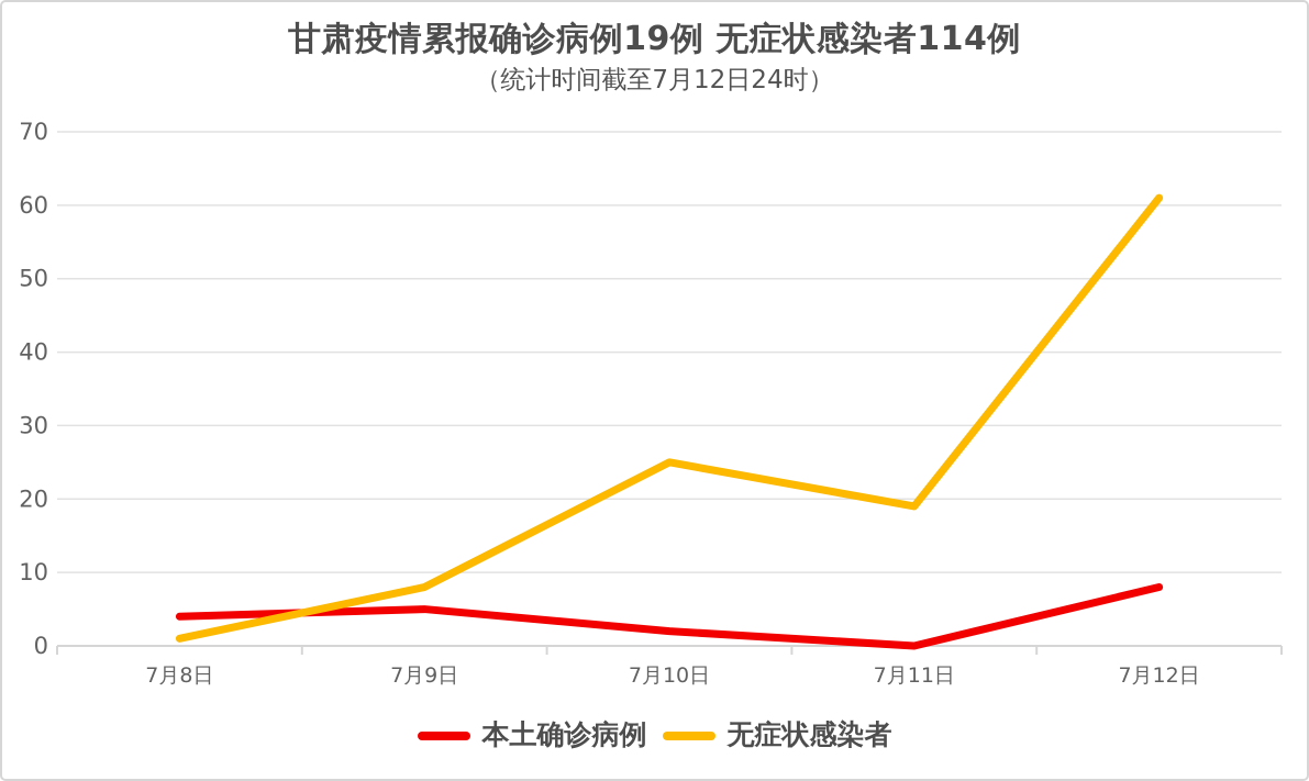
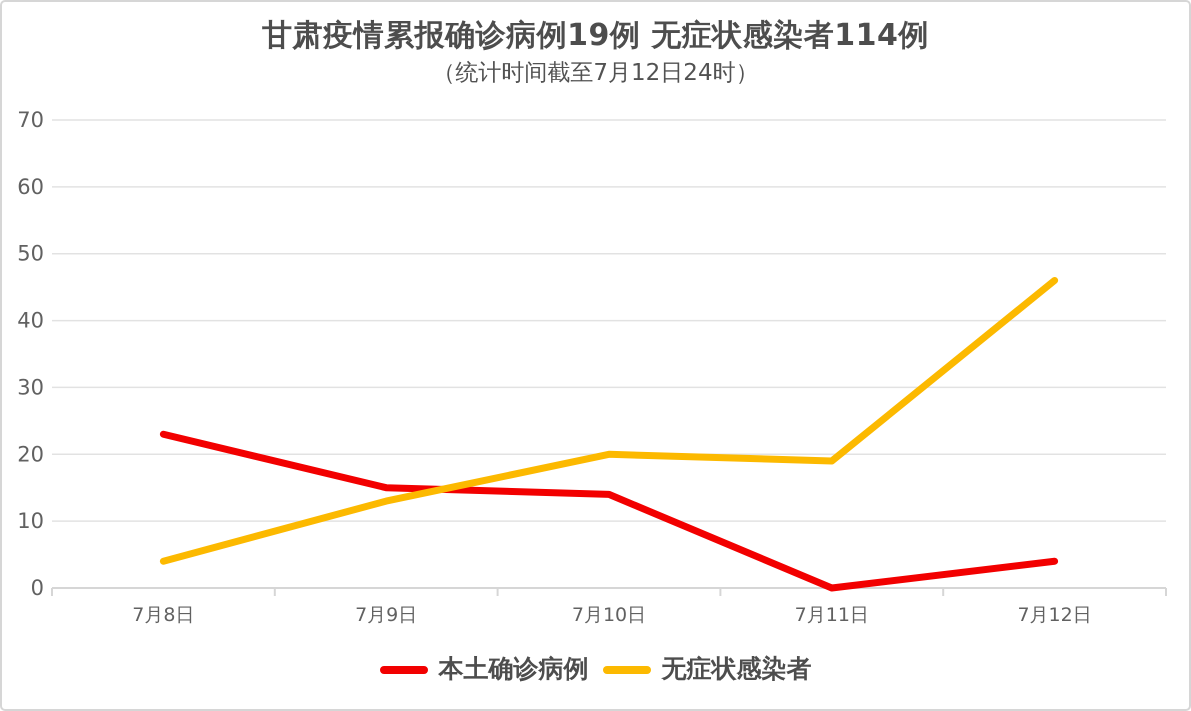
本土确诊病例/7月8日: 4 -> 23
无症状感染者/7月8日: 1 -> 4
本土确诊病例/7月9日: 5 -> 15
无症状感染者/7月9日: 8 -> 13
本土确诊病例/7月10日: 2 -> 14
无症状感染者/7月10日: 25 -> 20
本土确诊病例/7月12日: 8 -> 4
无症状感染者/7月12日: 61 -> 46
